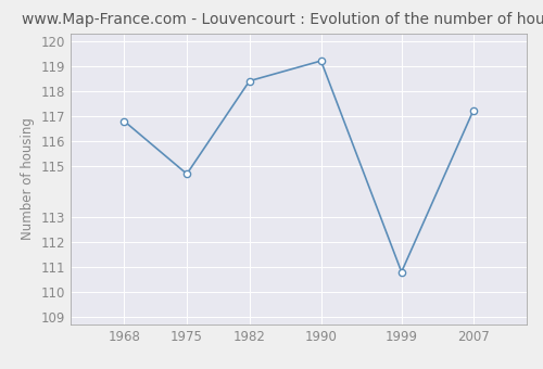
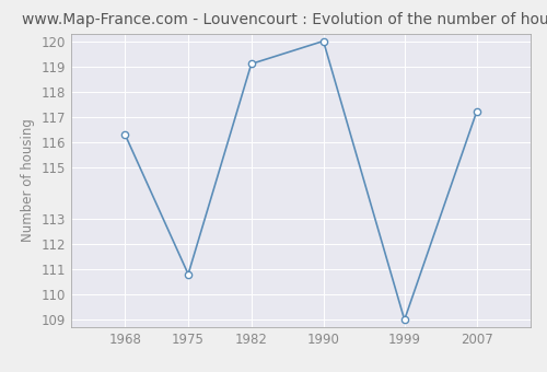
1968: 116.8 -> 116.3
1975: 114.7 -> 110.8
1982: 118.4 -> 119.1
1990: 119.2 -> 120.0
1999: 110.8 -> 109.0
